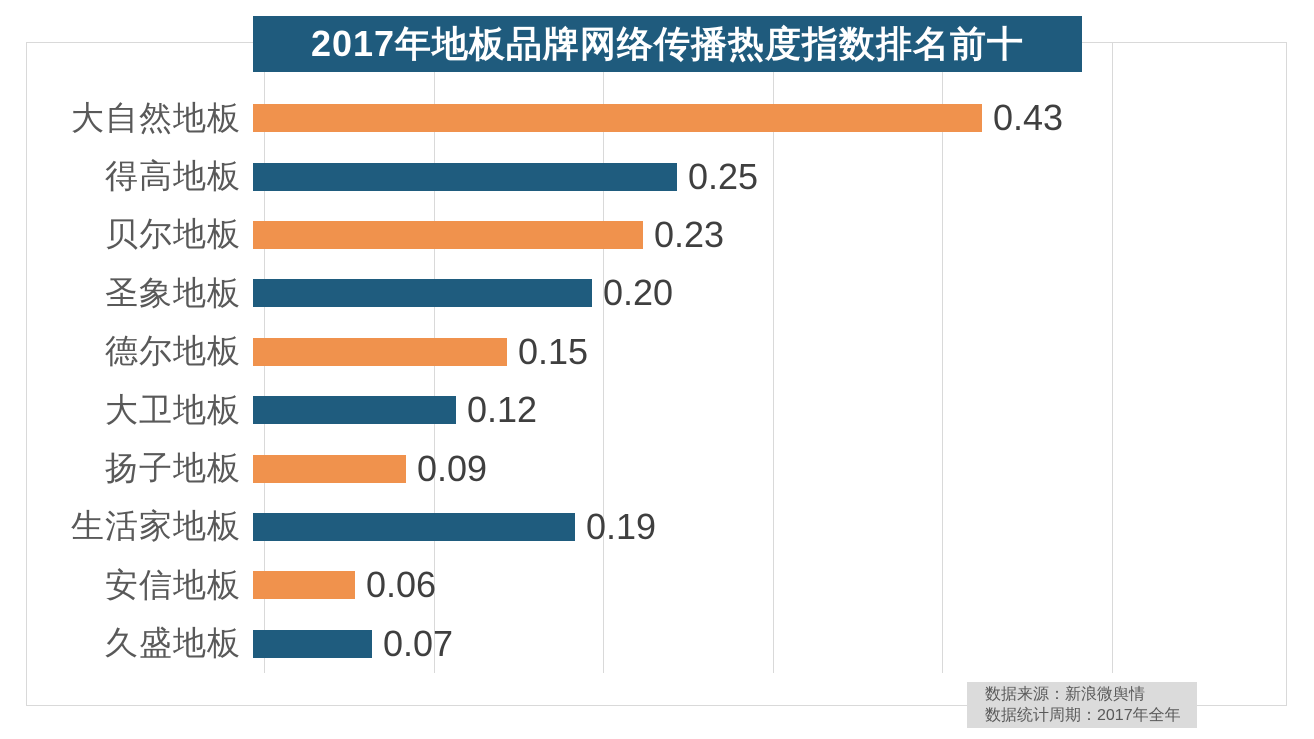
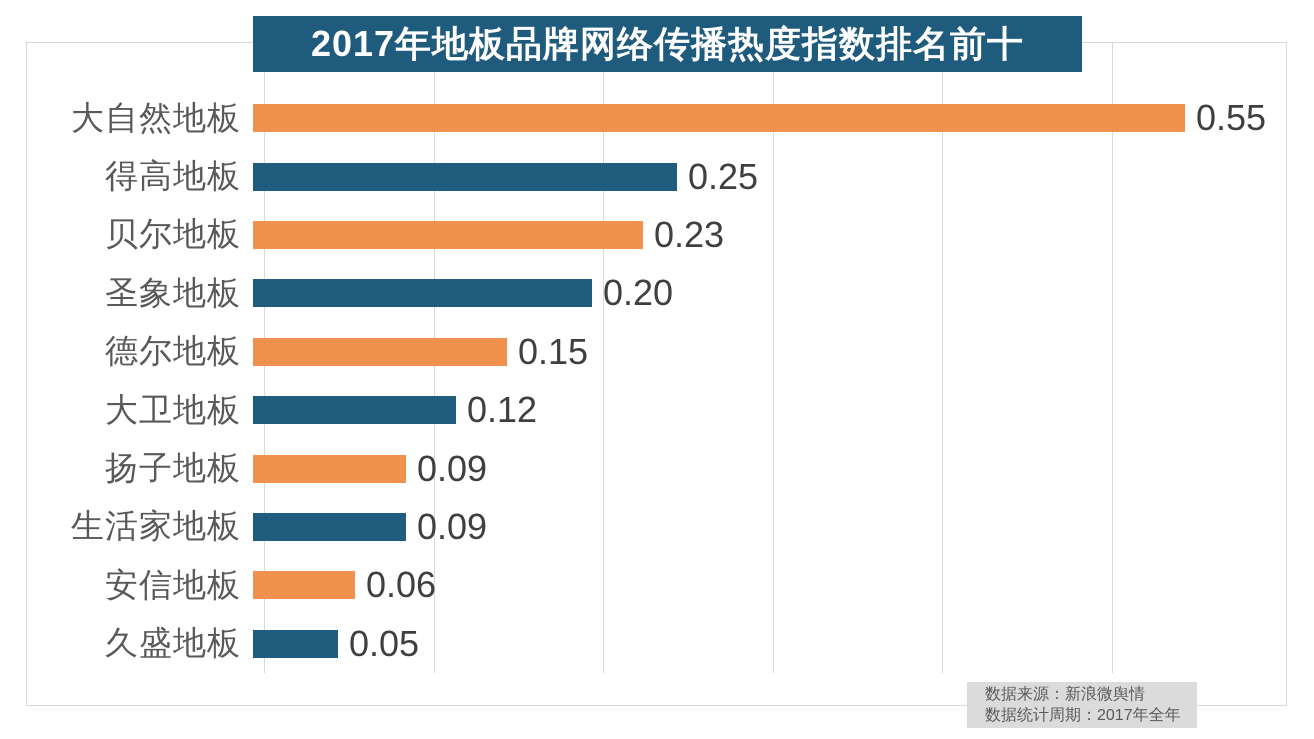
大自然地板: 0.43 -> 0.55
生活家地板: 0.19 -> 0.09
久盛地板: 0.07 -> 0.05
